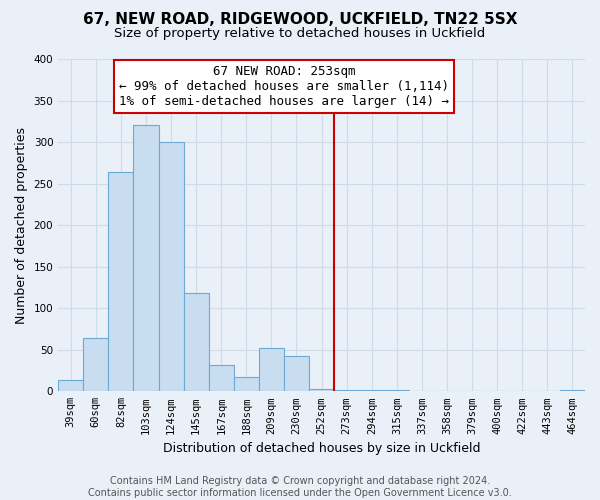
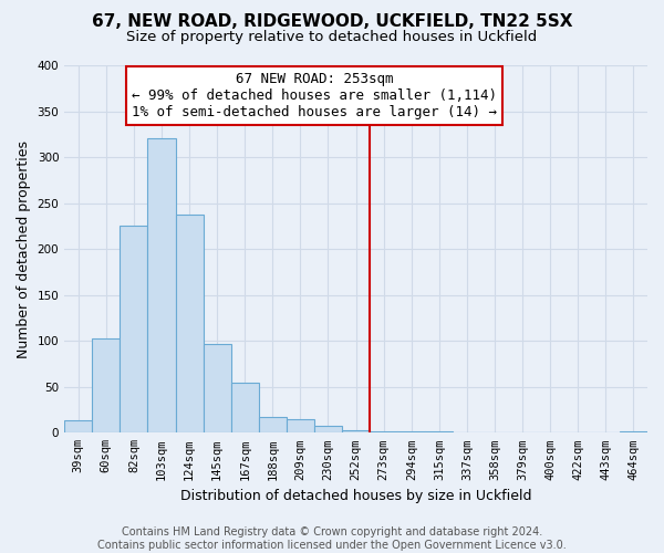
60sqm: 64 -> 103
82sqm: 264 -> 225
124sqm: 300 -> 237
145sqm: 118 -> 97
167sqm: 32 -> 54
209sqm: 52 -> 15
230sqm: 42 -> 8
